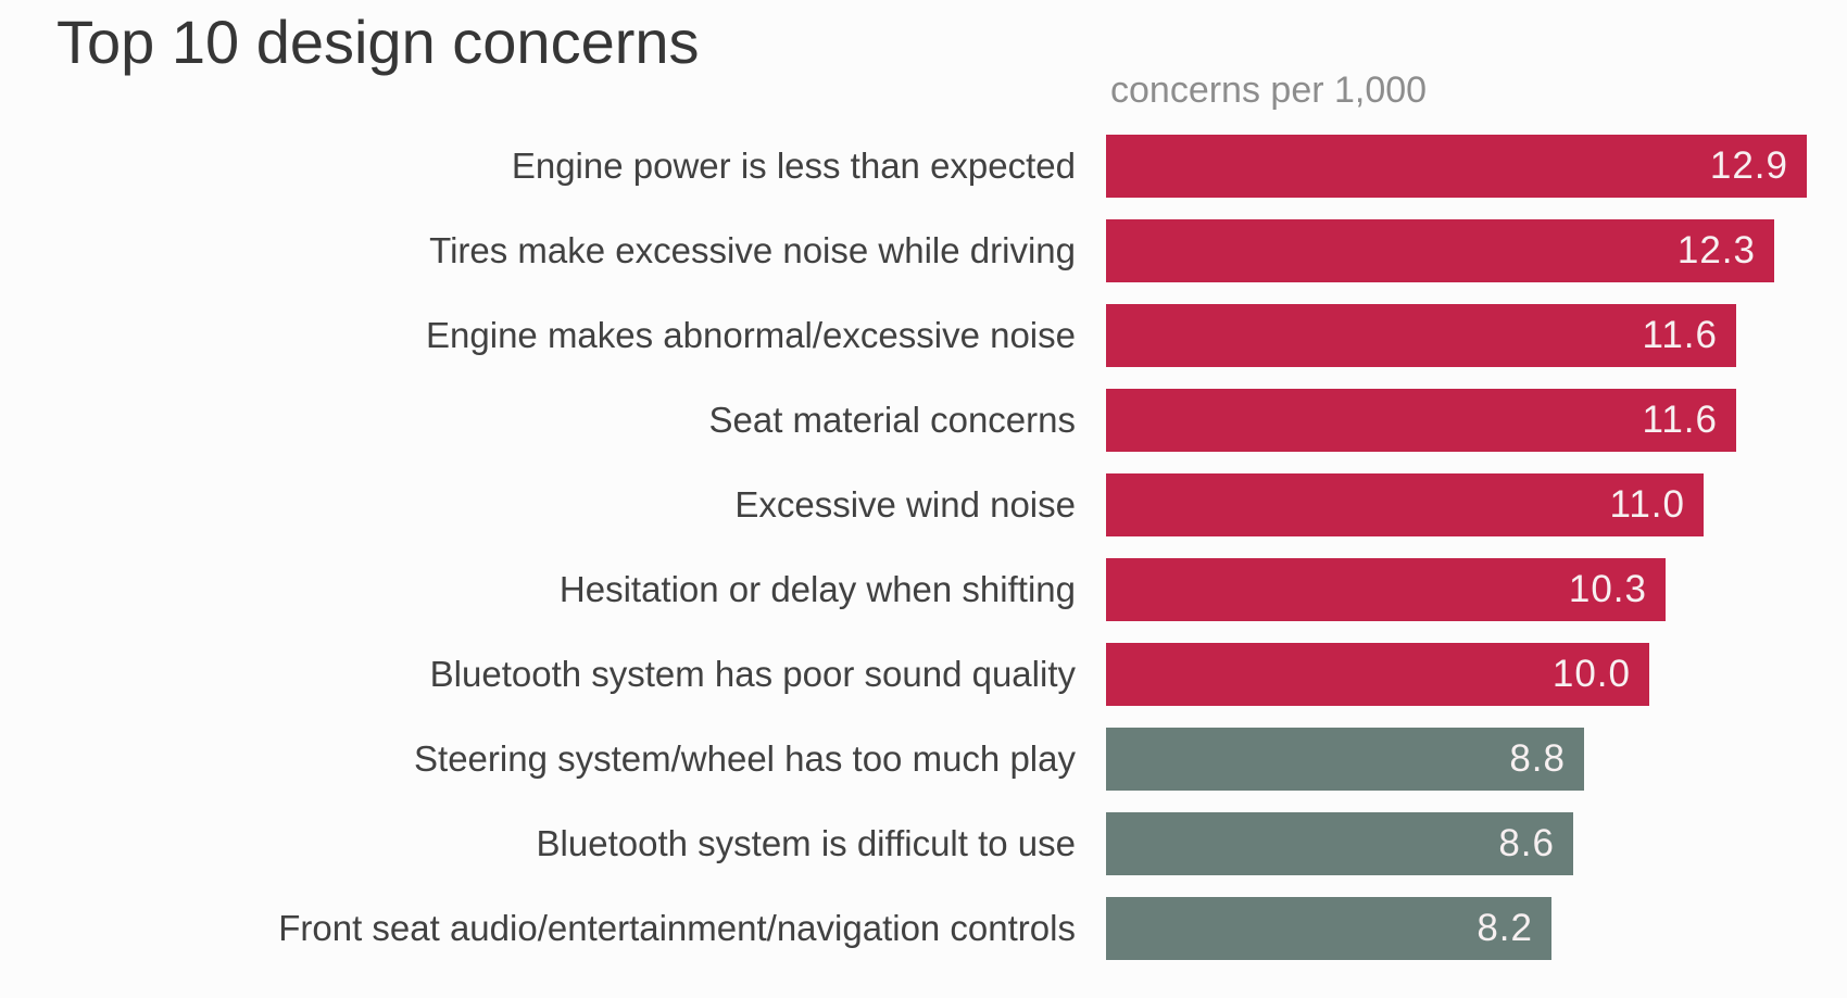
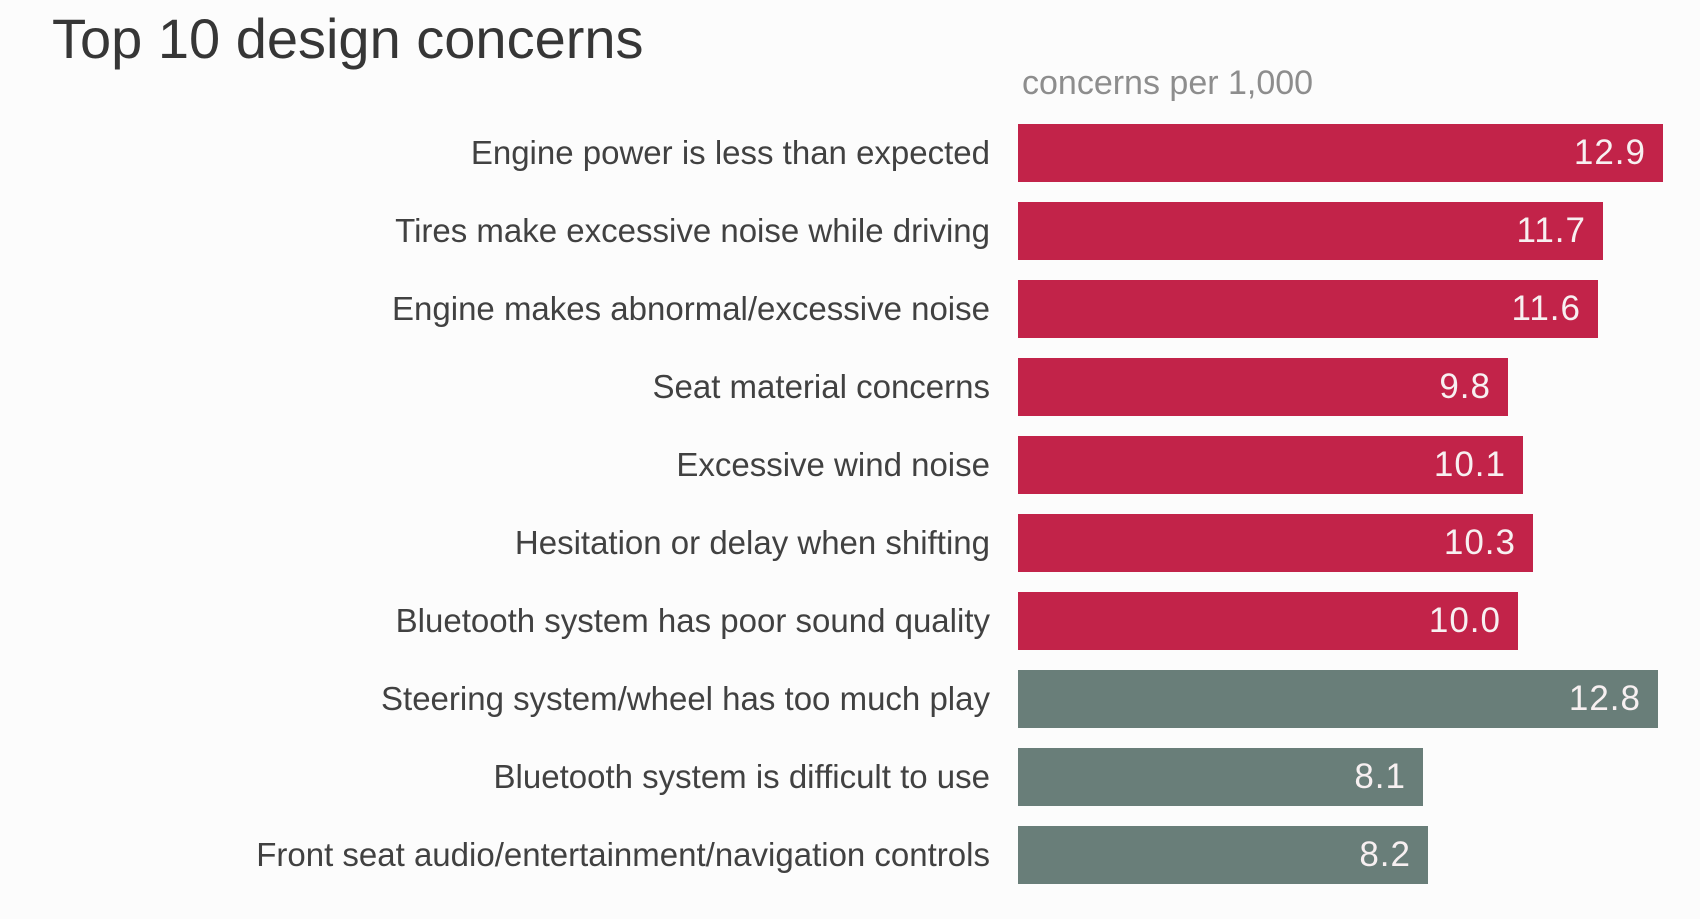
Tires make excessive noise while driving: 12.3 -> 11.7
Seat material concerns: 11.6 -> 9.8
Excessive wind noise: 11.0 -> 10.1
Steering system/wheel has too much play: 8.8 -> 12.8
Bluetooth system is difficult to use: 8.6 -> 8.1
